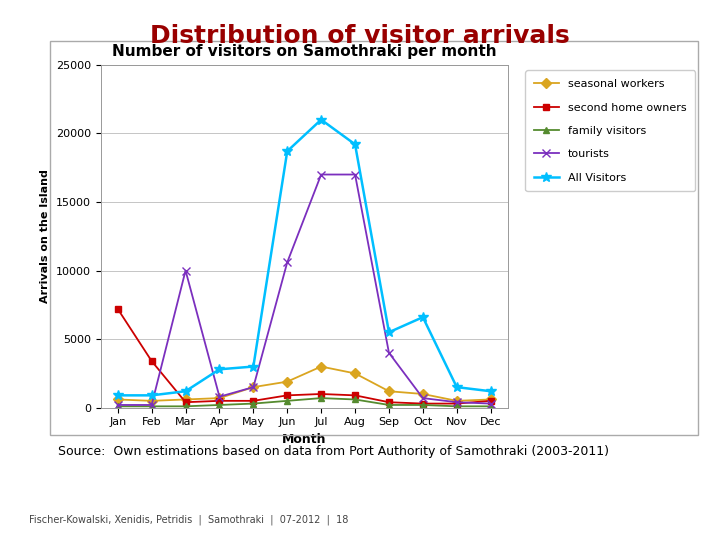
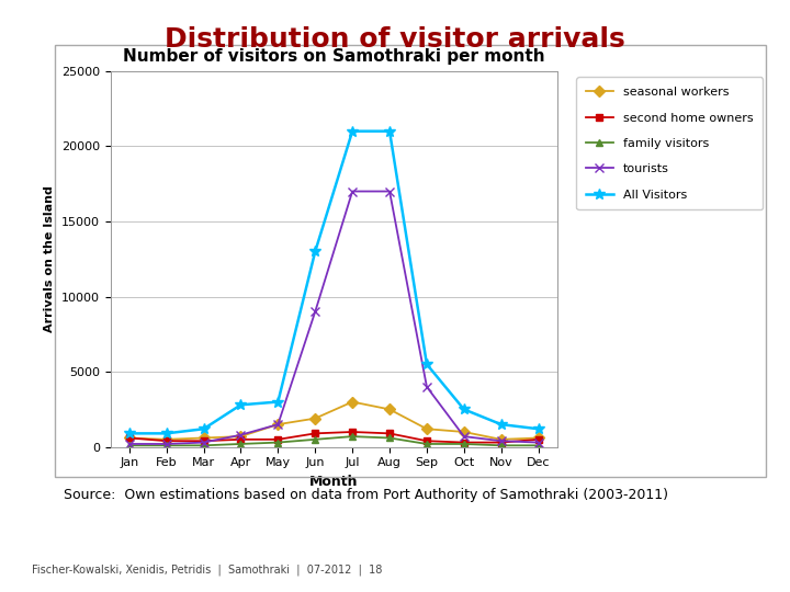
second home owners/Jan: 7200 -> 600
second home owners/Feb: 3400 -> 400
tourists/Mar: 10000 -> 300
tourists/Jun: 10600 -> 9000
All Visitors/Jun: 18700 -> 13000
All Visitors/Aug: 19200 -> 21000
All Visitors/Oct: 6600 -> 2500
